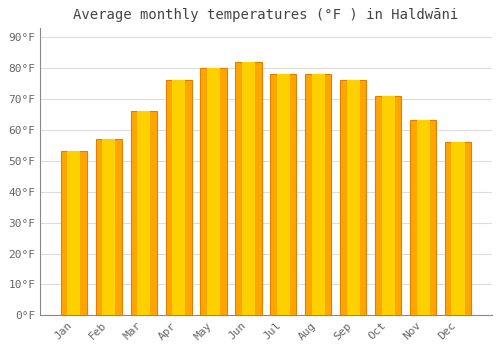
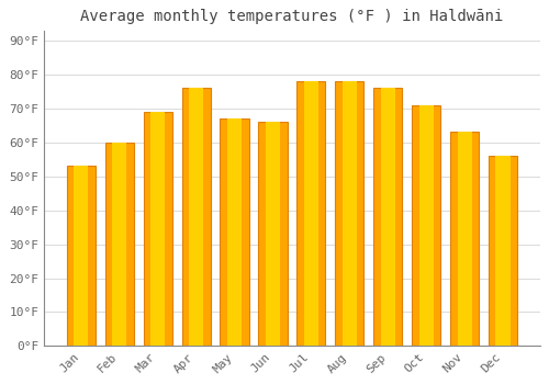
Feb: 57°F -> 60°F
Mar: 66°F -> 69°F
May: 80°F -> 67°F
Jun: 82°F -> 66°F
